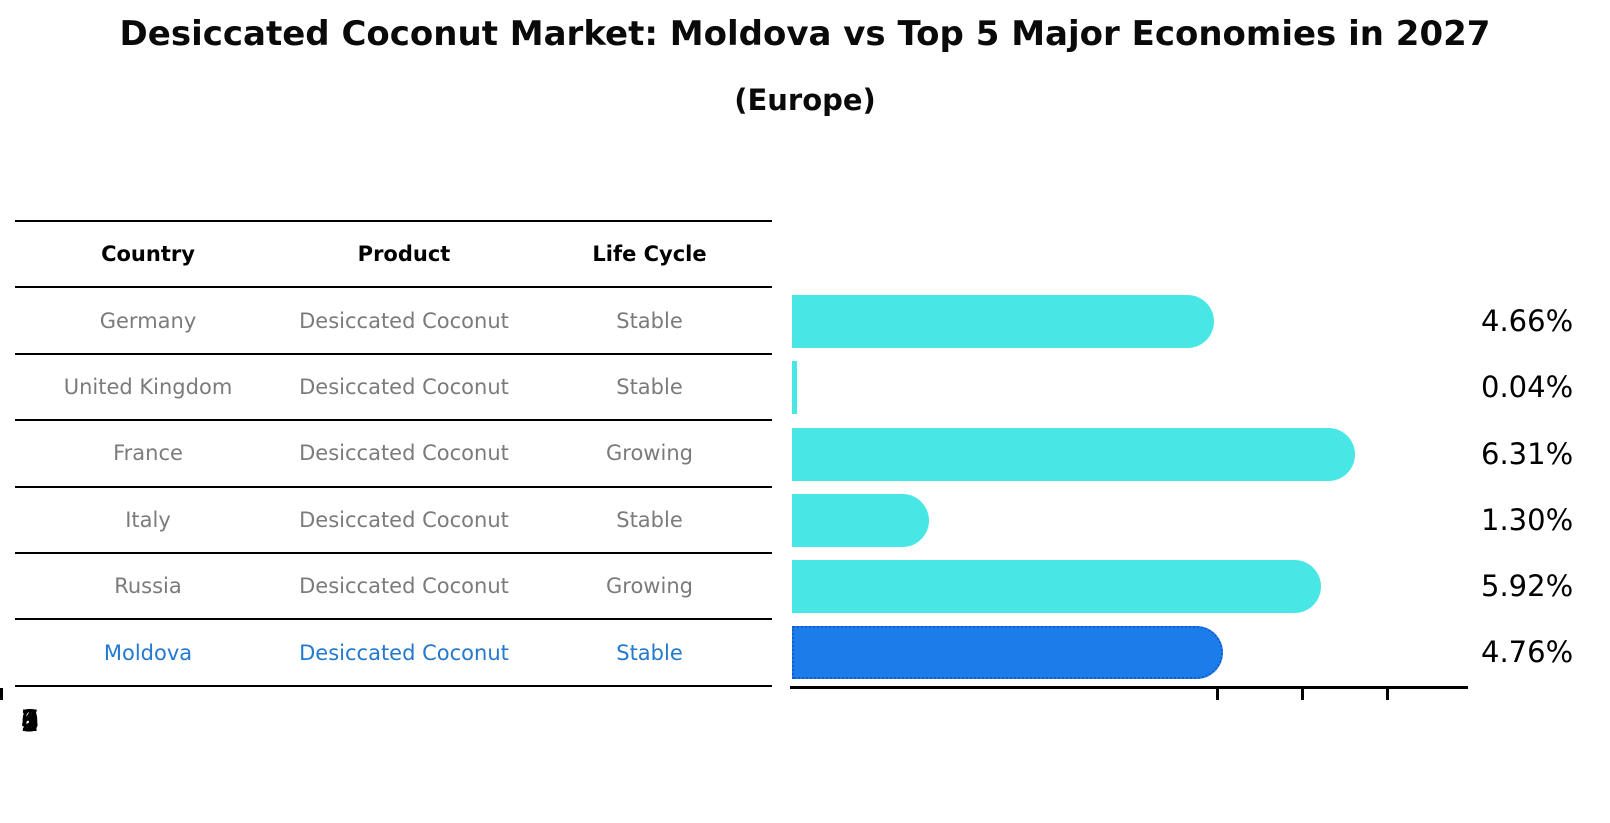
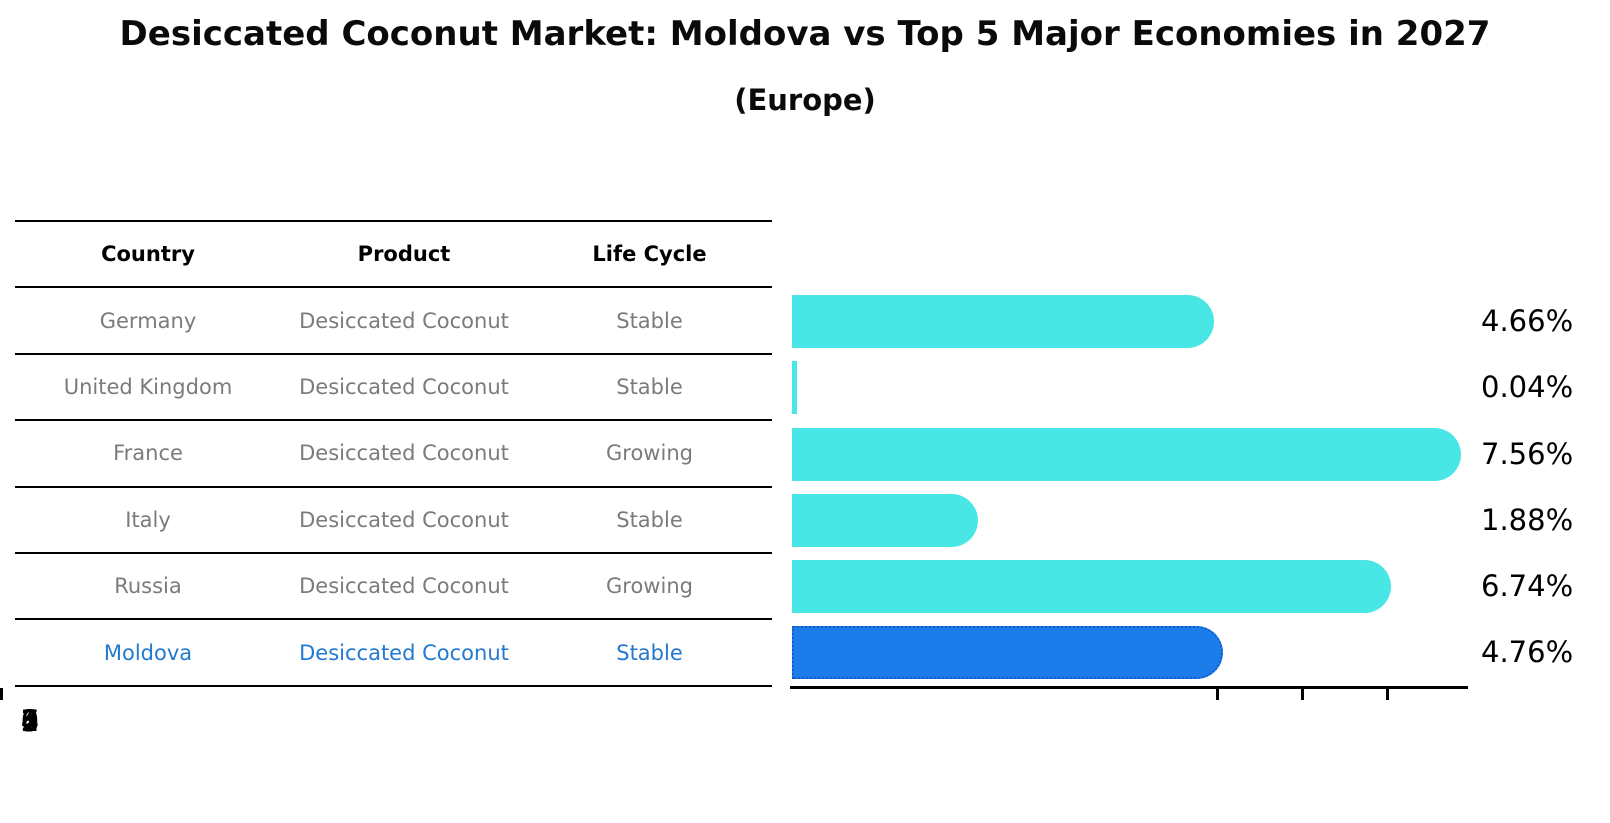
France: 6.31% -> 7.56%
Italy: 1.30% -> 1.88%
Russia: 5.92% -> 6.74%
